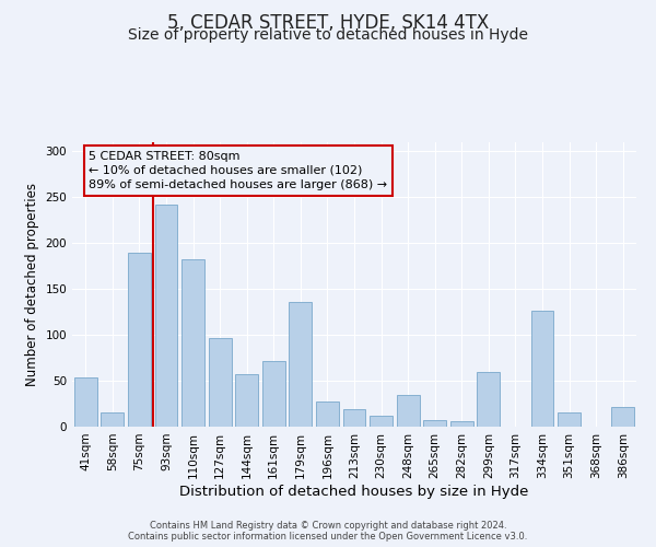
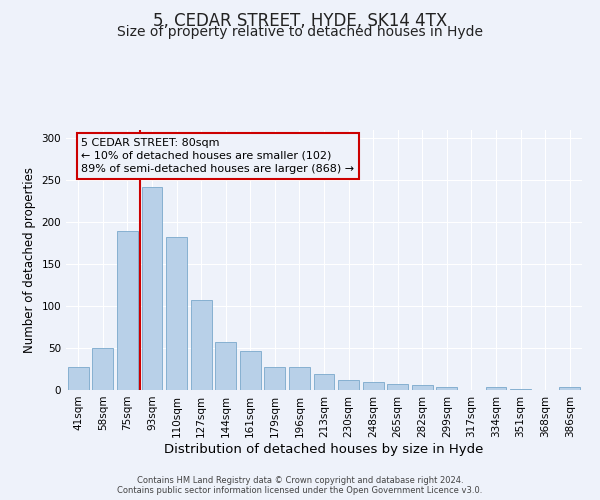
41sqm: 54 -> 28
58sqm: 16 -> 50
127sqm: 96 -> 107
161sqm: 72 -> 46
179sqm: 136 -> 28
248sqm: 34 -> 9
299sqm: 60 -> 3
334sqm: 126 -> 3
351sqm: 16 -> 1
386sqm: 22 -> 3
